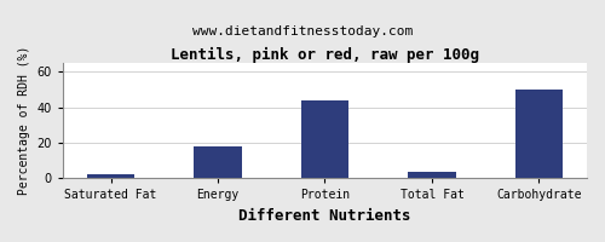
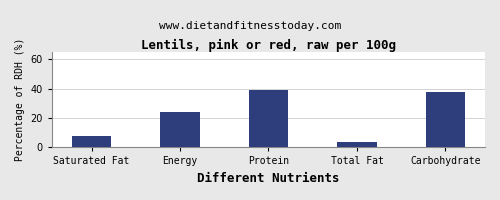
Saturated Fat: 2 -> 8
Energy: 18 -> 24
Protein: 44 -> 39
Carbohydrate: 50 -> 38
